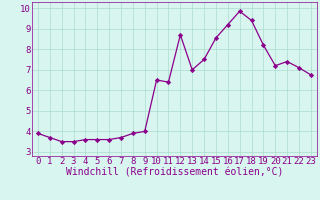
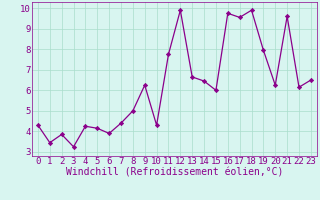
0: 3.90 -> 4.30
1: 3.70 -> 3.45
2: 3.50 -> 3.85
3: 3.50 -> 3.25
4: 3.60 -> 4.25
5: 3.60 -> 4.15
6: 3.60 -> 3.90
7: 3.70 -> 4.40
8: 3.90 -> 5.00
9: 4.00 -> 6.25
10: 6.50 -> 4.30
11: 6.40 -> 7.75
12: 8.70 -> 9.90
13: 7.00 -> 6.65
14: 7.50 -> 6.45
15: 8.55 -> 6.00
16: 9.20 -> 9.75
17: 9.85 -> 9.55
18: 9.40 -> 9.90
19: 8.20 -> 7.95
20: 7.20 -> 6.25
21: 7.40 -> 9.60
22: 7.10 -> 6.15
23: 6.75 -> 6.50
